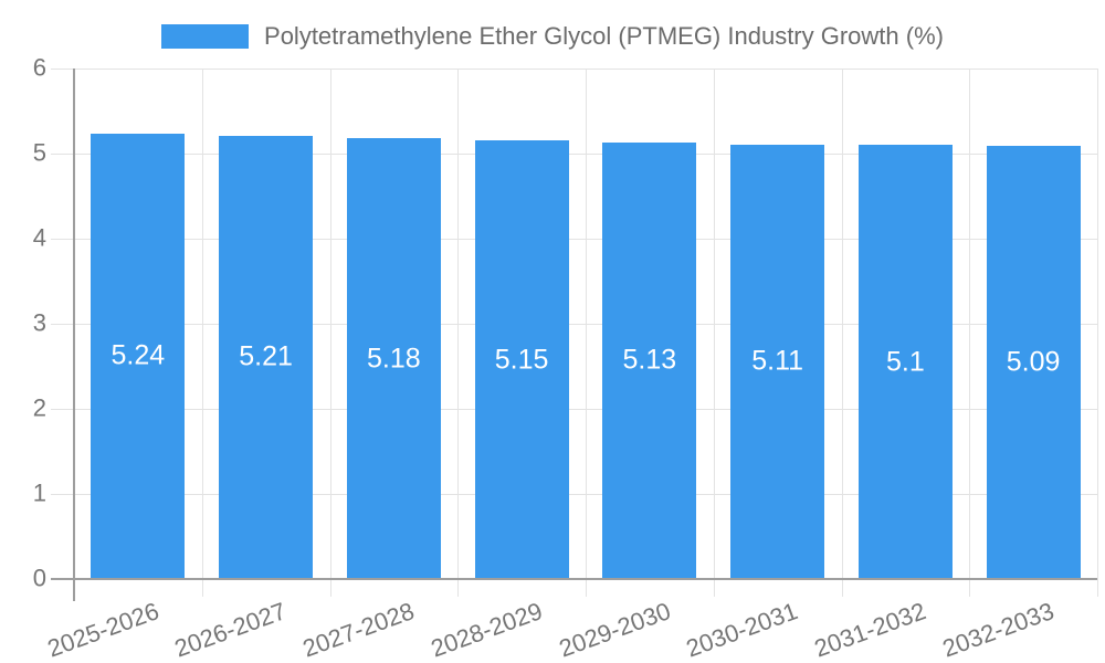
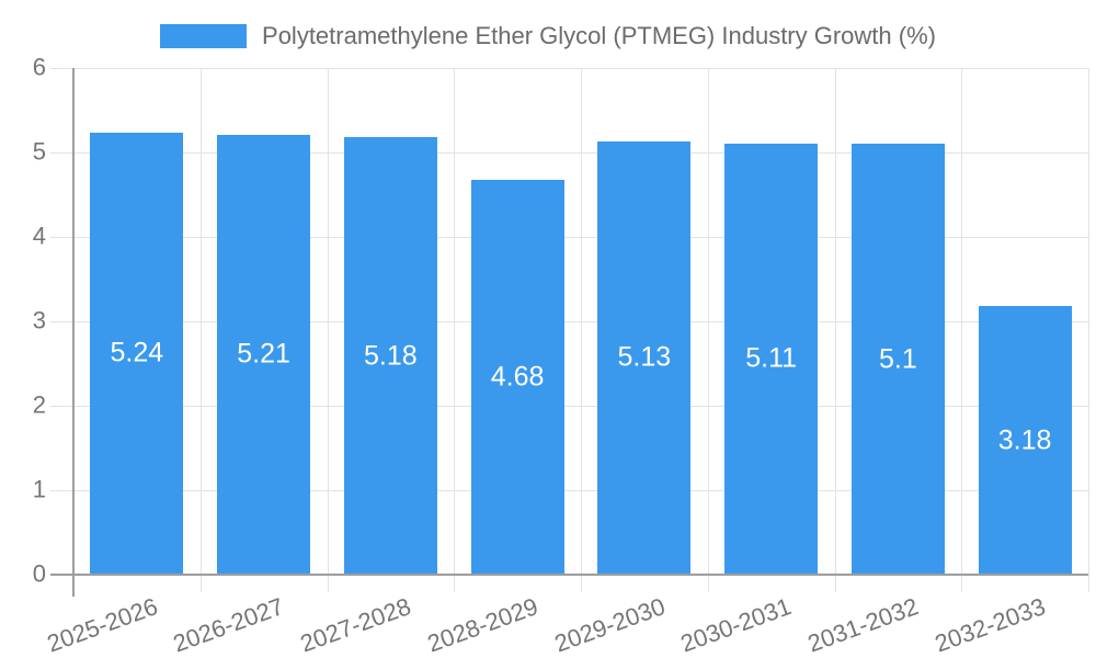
2028-2029: 5.15 -> 4.68
2032-2033: 5.09 -> 3.18
